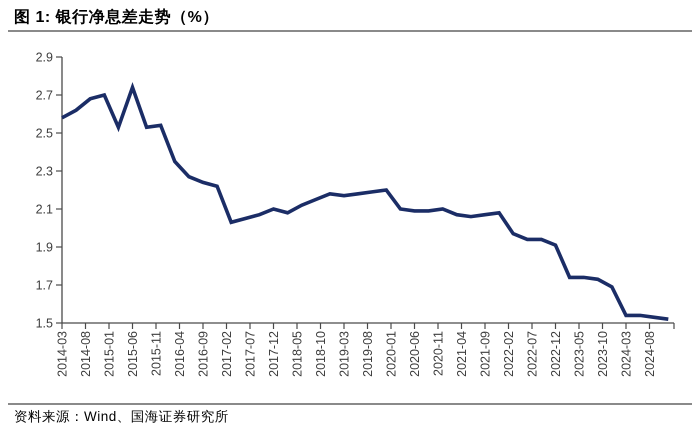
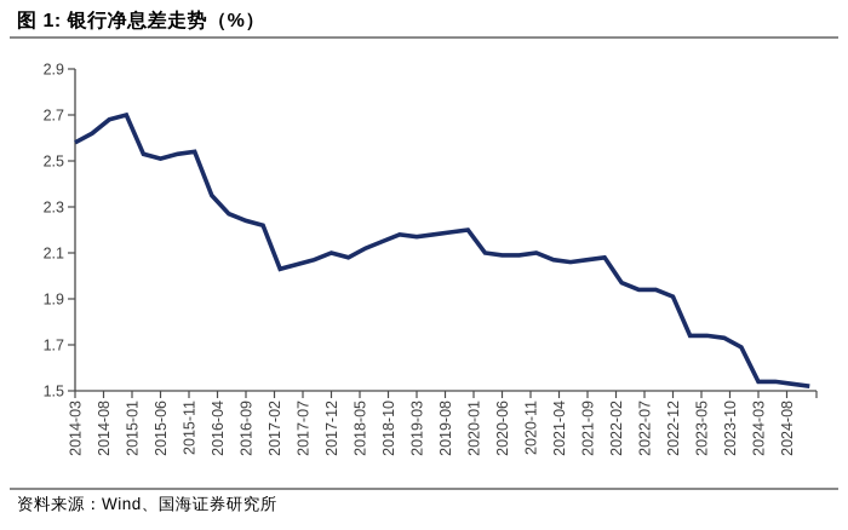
2015-06: 2.74 -> 2.51
